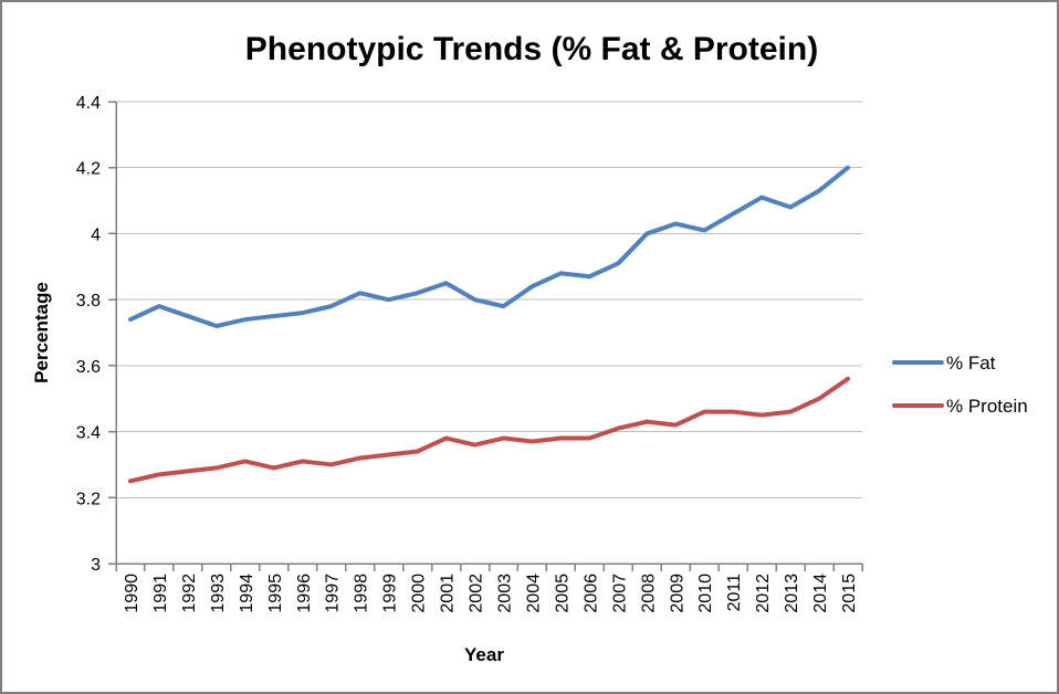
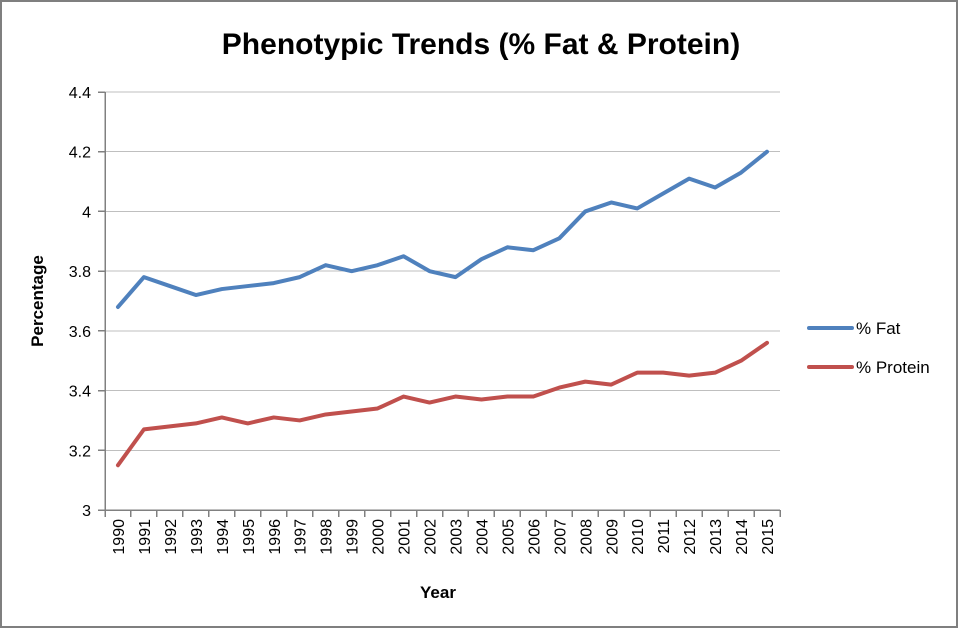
% Fat/1990: 3.74 -> 3.68
% Protein/1990: 3.25 -> 3.15
